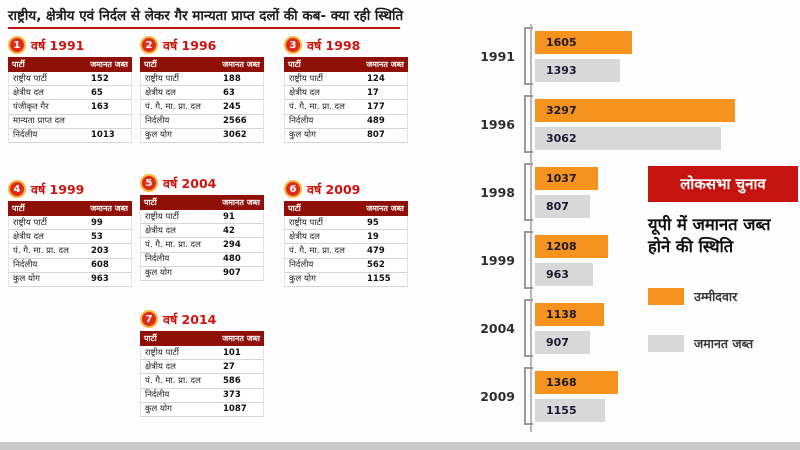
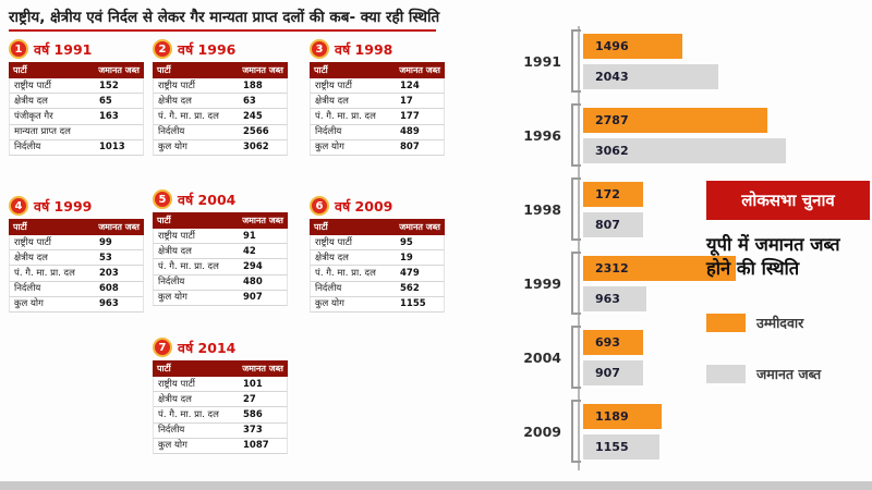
उम्मीदवार/1991: 1605 -> 1496
जमानत जब्त/1991: 1393 -> 2043
उम्मीदवार/1996: 3297 -> 2787
उम्मीदवार/1998: 1037 -> 172
उम्मीदवार/1999: 1208 -> 2312
उम्मीदवार/2004: 1138 -> 693
उम्मीदवार/2009: 1368 -> 1189
